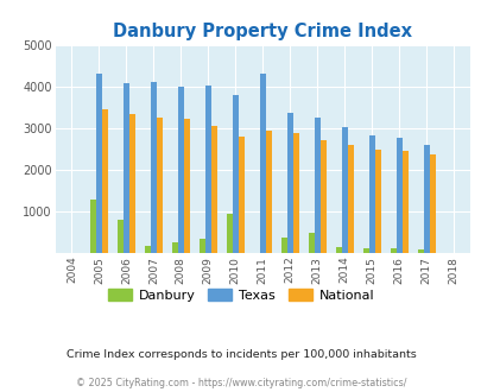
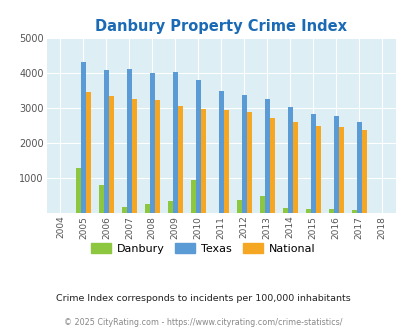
National/2010: 2800 -> 2960
Texas/2011: 4300 -> 3480
